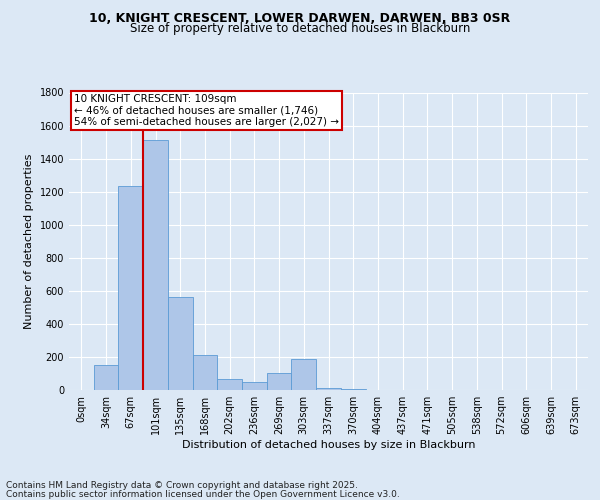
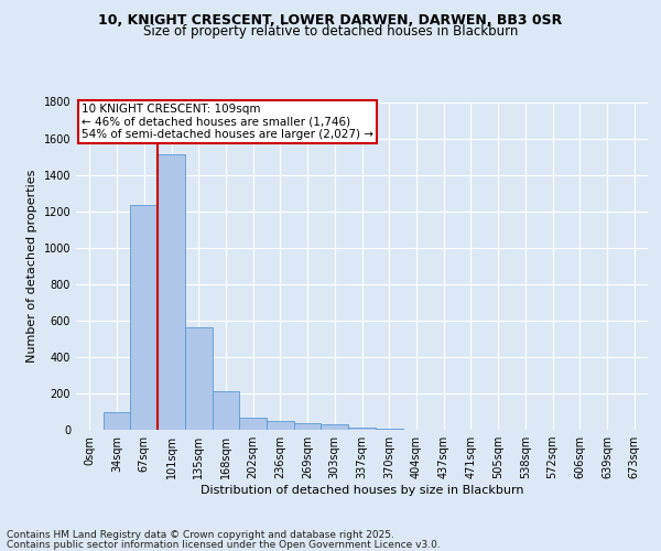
34sqm: 150 -> 100
269sqm: 100 -> 40
303sqm: 190 -> 30
